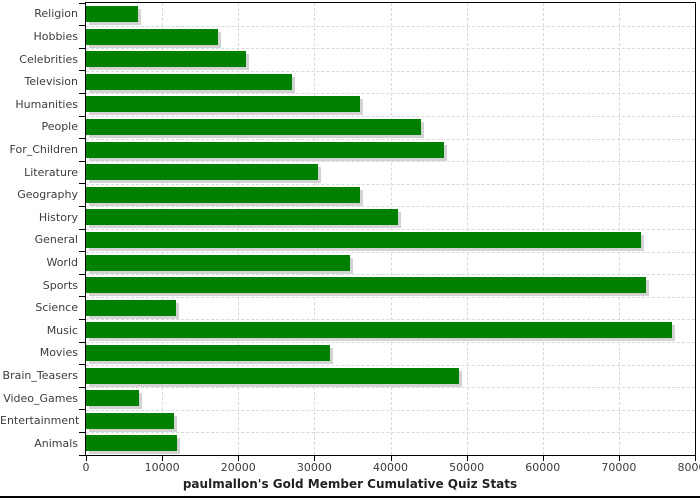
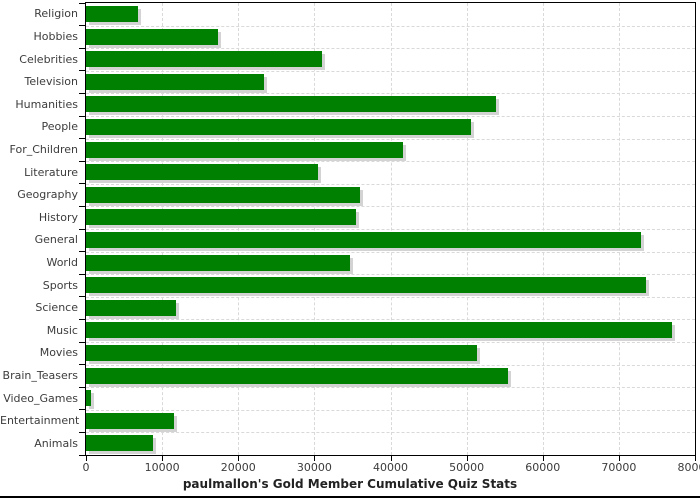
Celebrities: 21000 -> 31000
Television: 27000 -> 23000
Humanities: 36000 -> 54000
People: 44000 -> 51000
For_Children: 47000 -> 42000
History: 41000 -> 36000
Movies: 32000 -> 51000
Brain_Teasers: 49000 -> 55000
Video_Games: 7000 -> 1000
Animals: 12000 -> 9000
